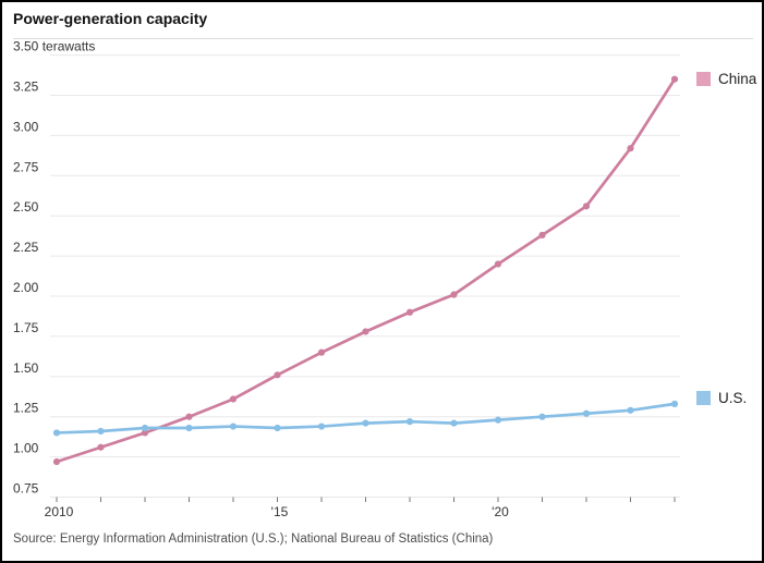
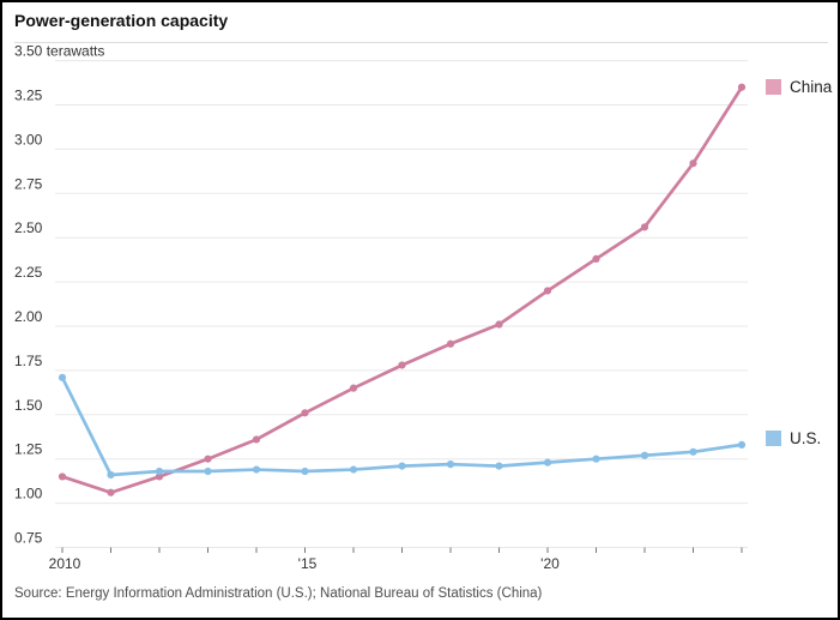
China/2010: 0.97 -> 1.15
U.S./2010: 1.15 -> 1.71
